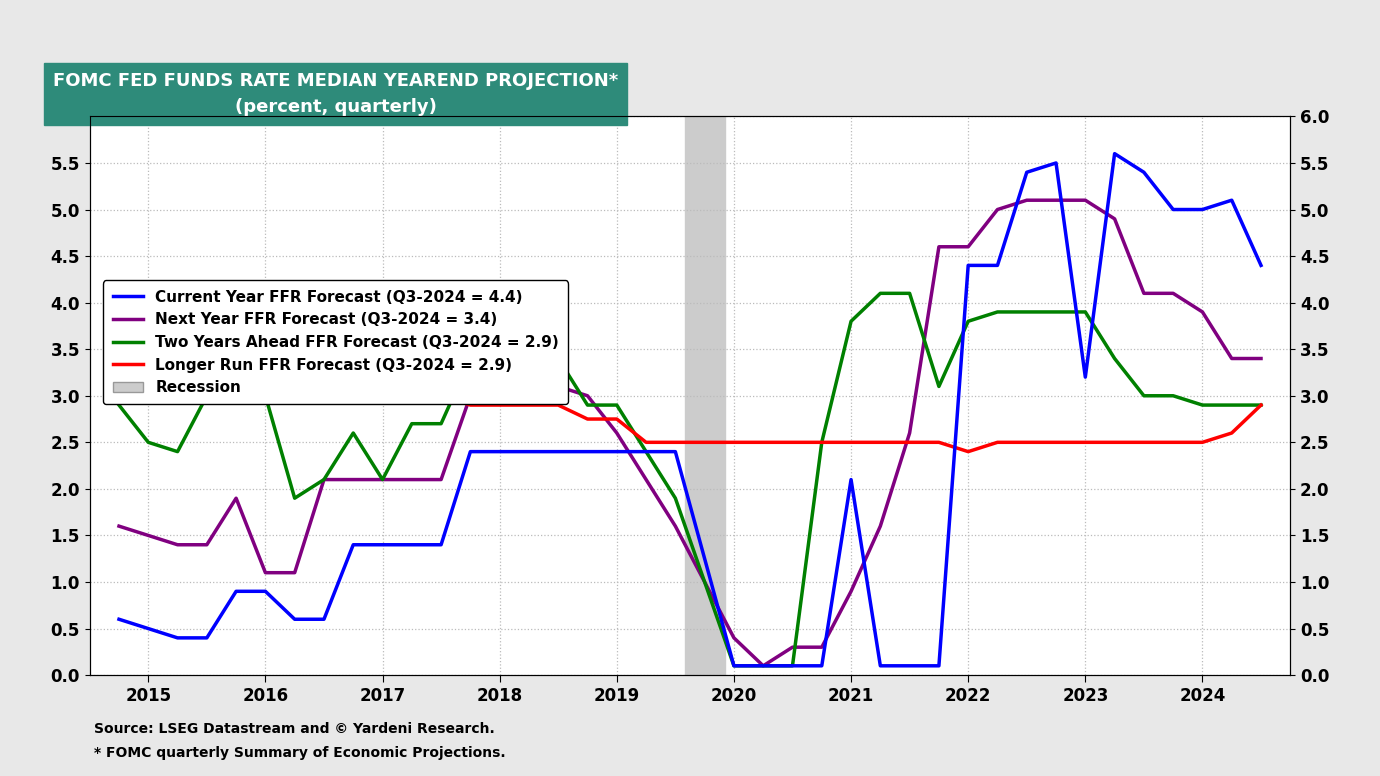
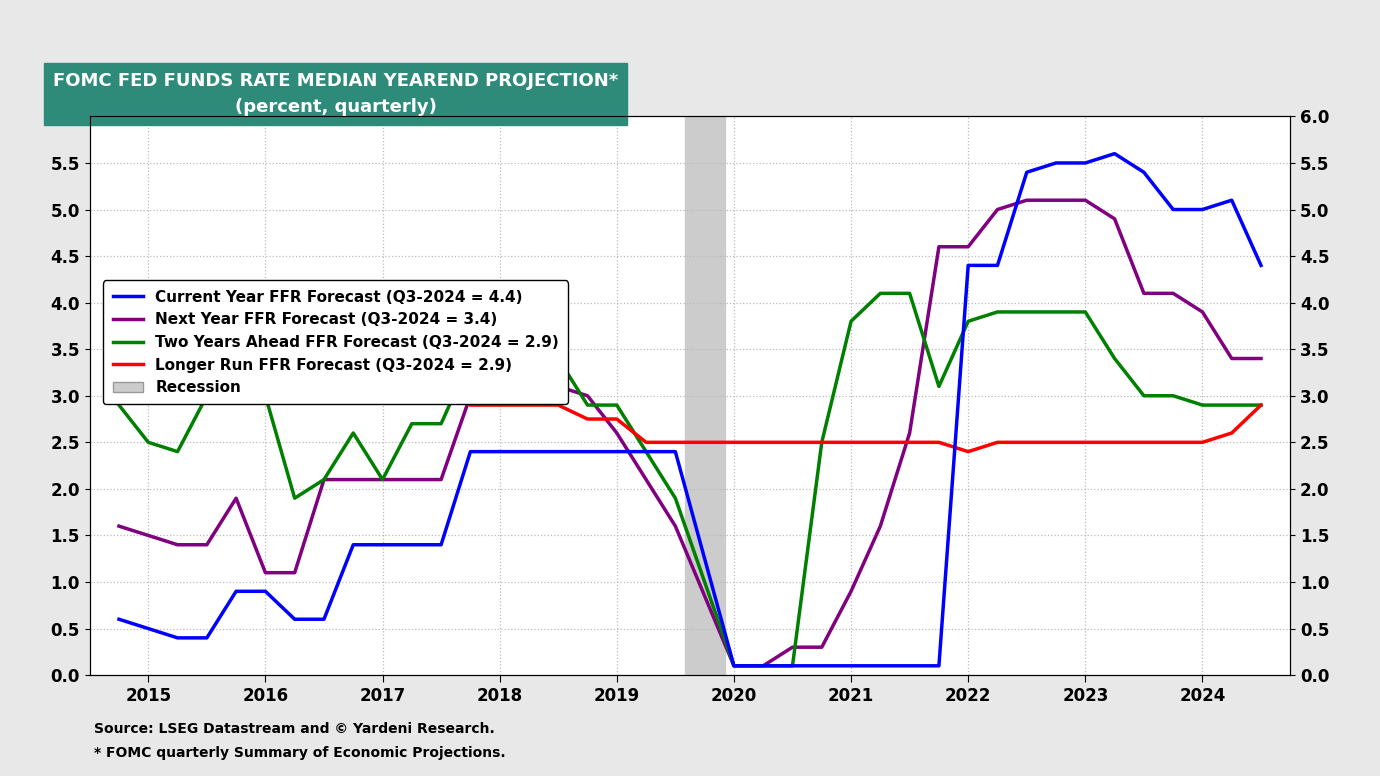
Next Year FFR Forecast (Q3-2024 = 3.4)/2020: 0.4 -> 0.1
Current Year FFR Forecast (Q3-2024 = 4.4)/2021: 2.1 -> 0.1
Current Year FFR Forecast (Q3-2024 = 4.4)/2023: 3.2 -> 5.5
